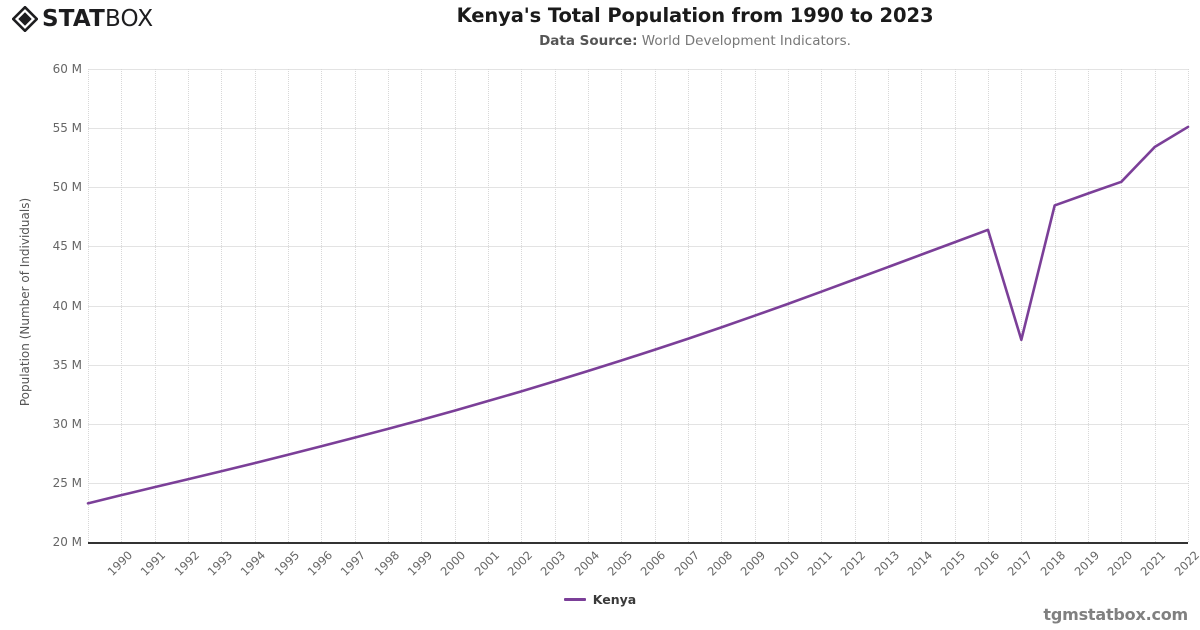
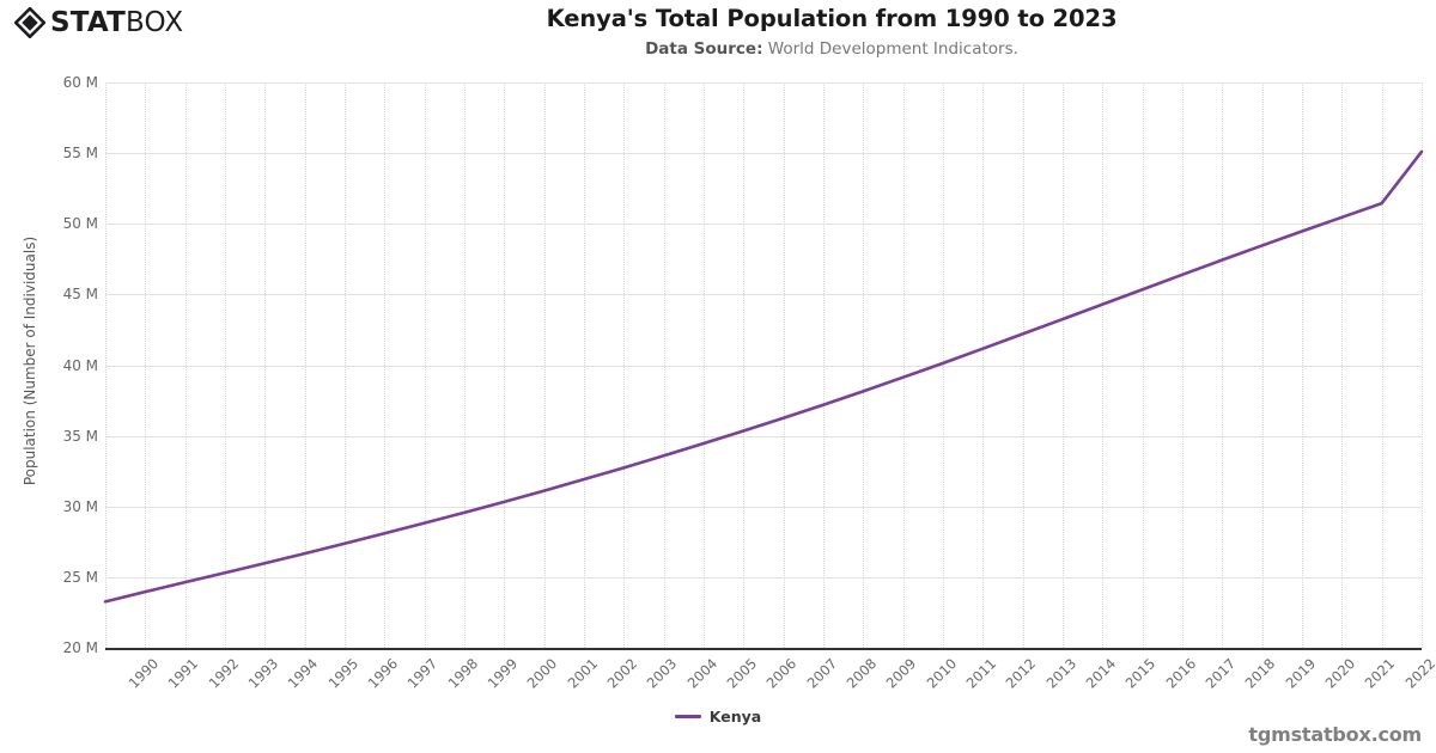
2018: 37.1M -> 47.4M
2022: 53.4M -> 51.4M
